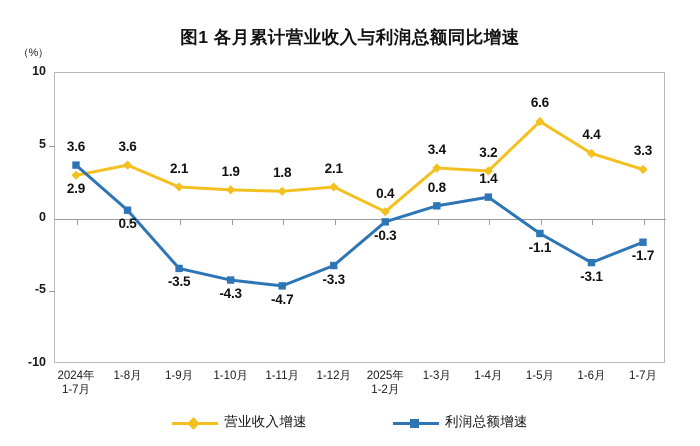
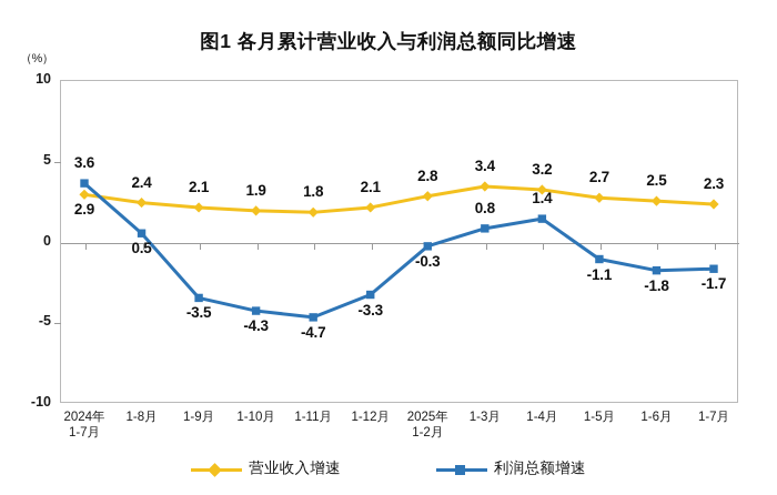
营业收入增速/1-8月: 3.6 -> 2.4
营业收入增速/2025年 1-2月: 0.4 -> 2.8
营业收入增速/1-5月: 6.6 -> 2.7
营业收入增速/1-6月: 4.4 -> 2.5
利润总额增速/1-6月: -3.1 -> -1.8
营业收入增速/1-7月: 3.3 -> 2.3
